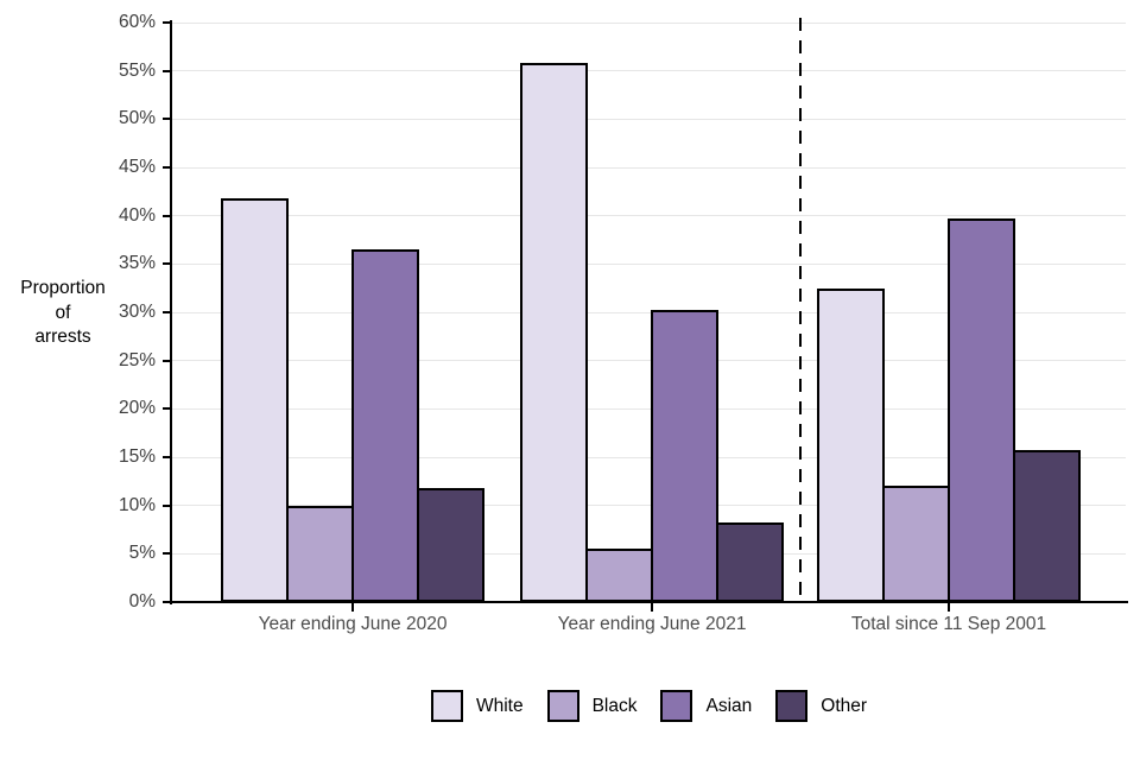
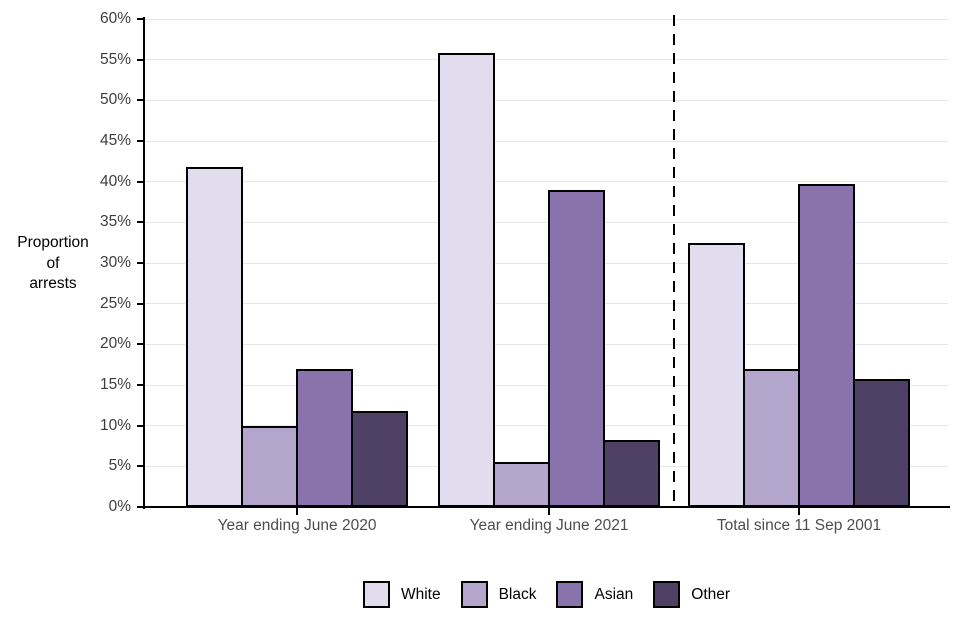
Asian/Year ending June 2020: 36% -> 17%
Asian/Year ending June 2021: 30% -> 39%
Black/Total since 11 Sep 2001: 12% -> 17%
